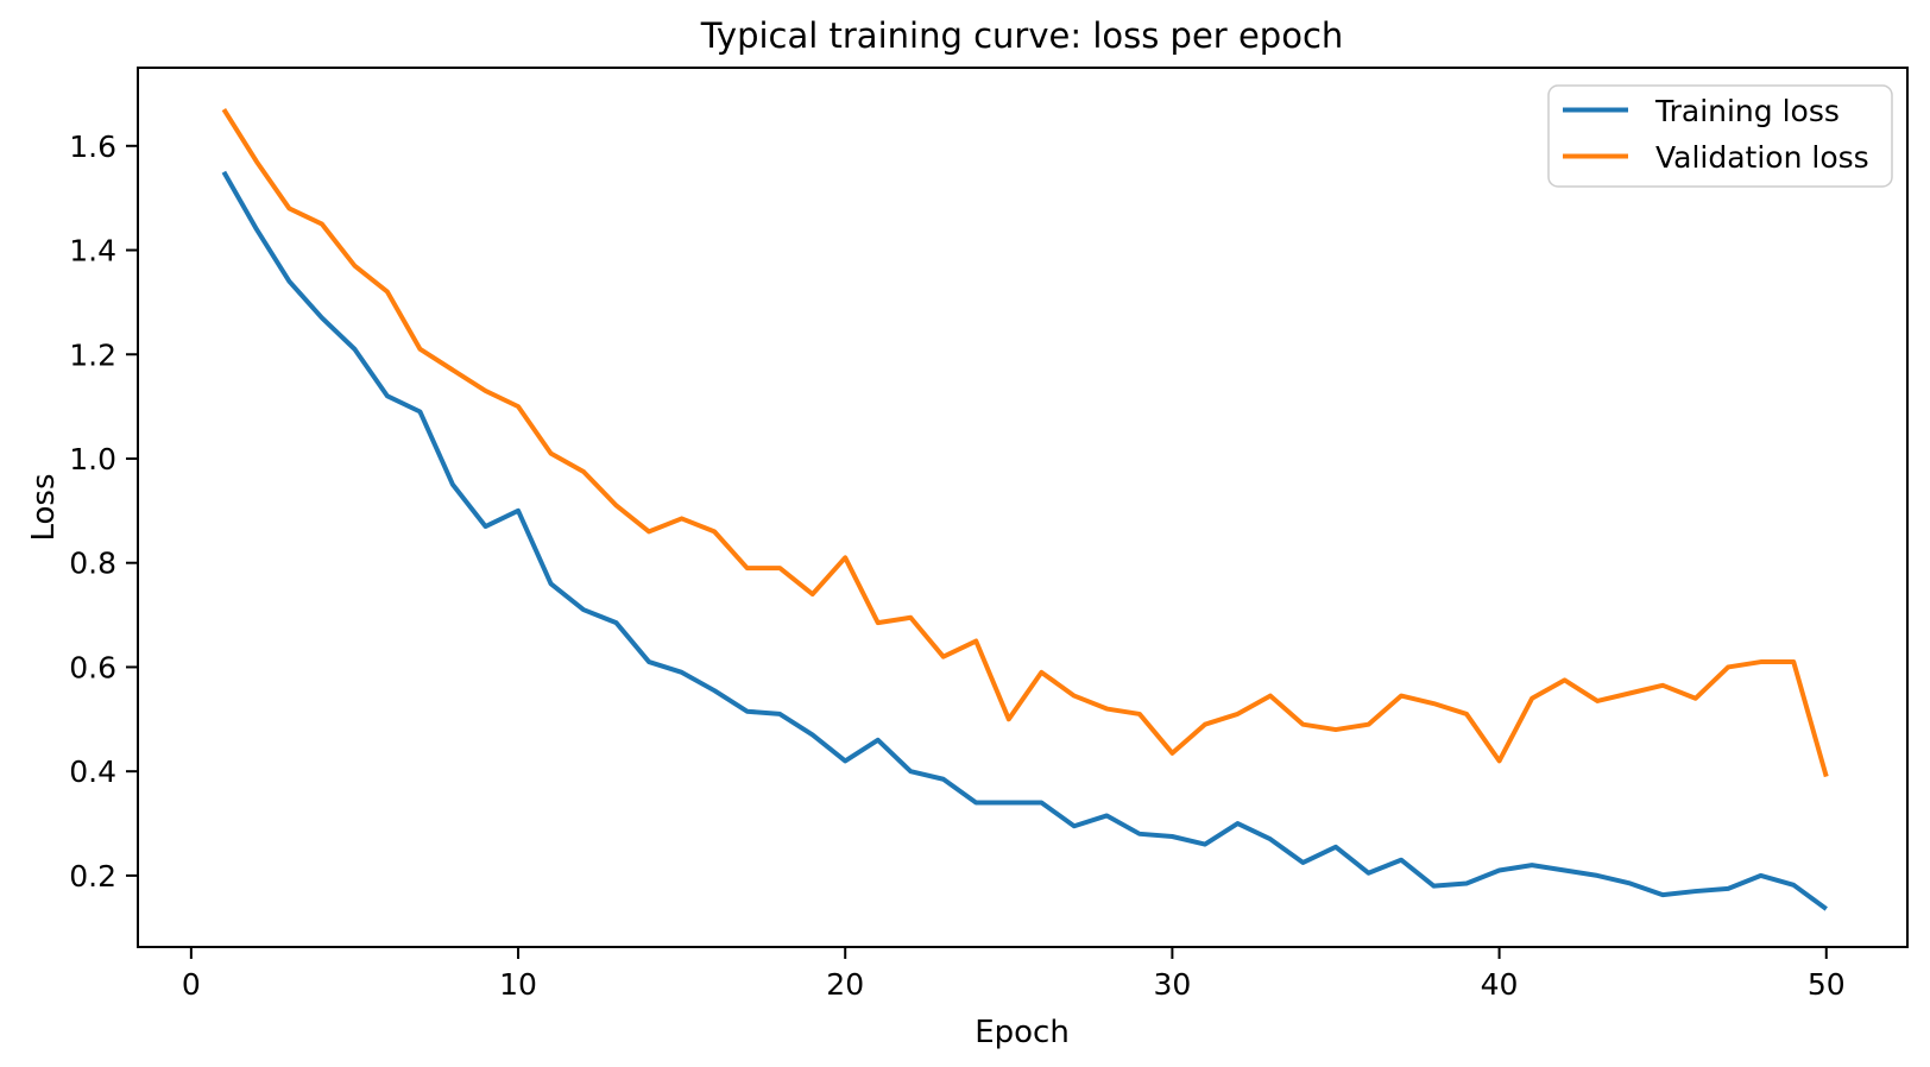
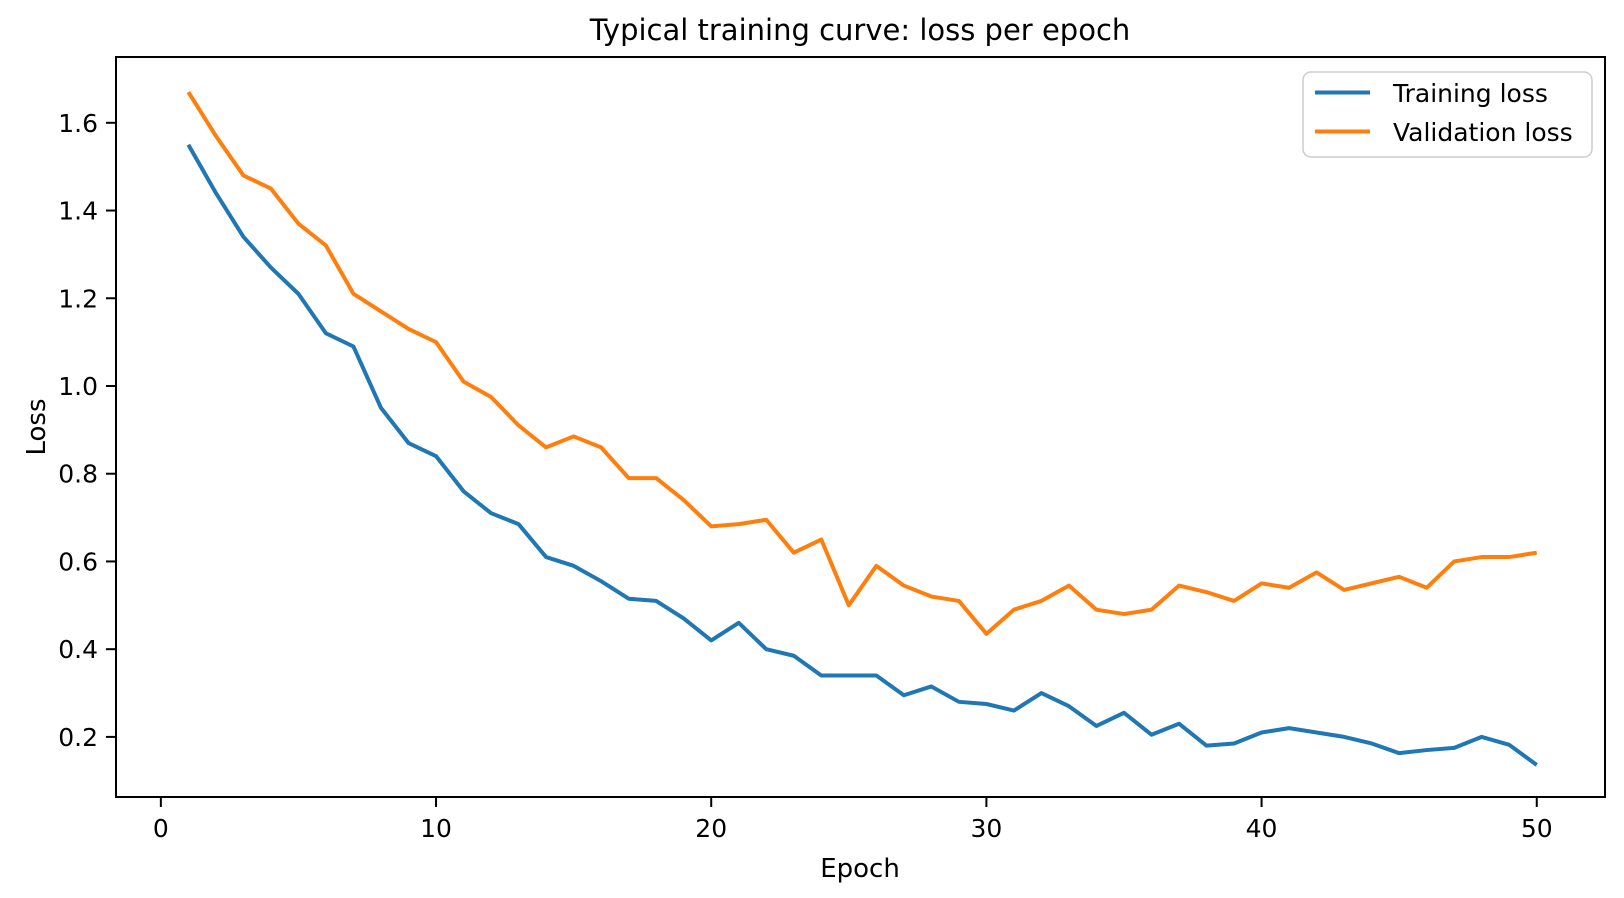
Training loss/10: 0.90 -> 0.84
Validation loss/20: 0.81 -> 0.68
Validation loss/40: 0.42 -> 0.55
Validation loss/50: 0.39 -> 0.62
